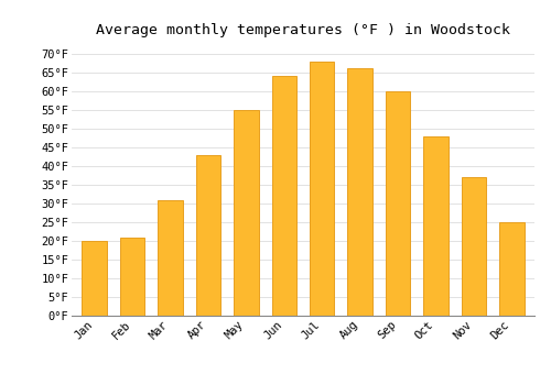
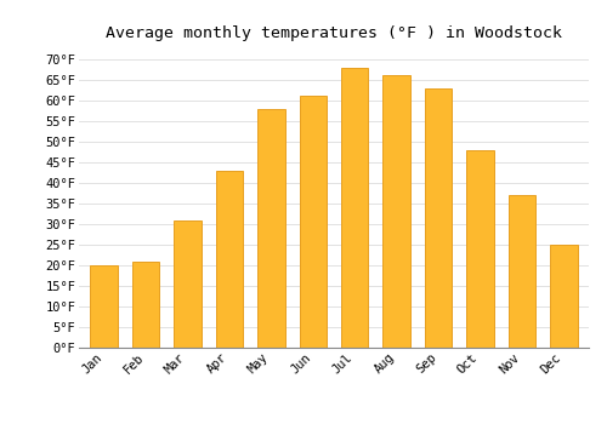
May: 55°F -> 58°F
Jun: 64°F -> 61°F
Sep: 60°F -> 63°F
